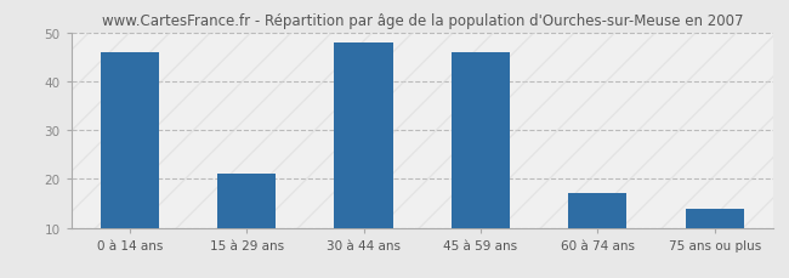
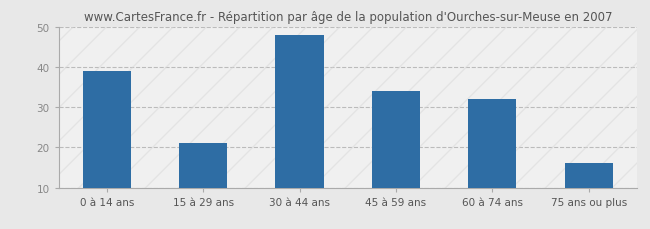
0 à 14 ans: 46 -> 39
45 à 59 ans: 46 -> 34
60 à 74 ans: 17 -> 32
75 ans ou plus: 14 -> 16
